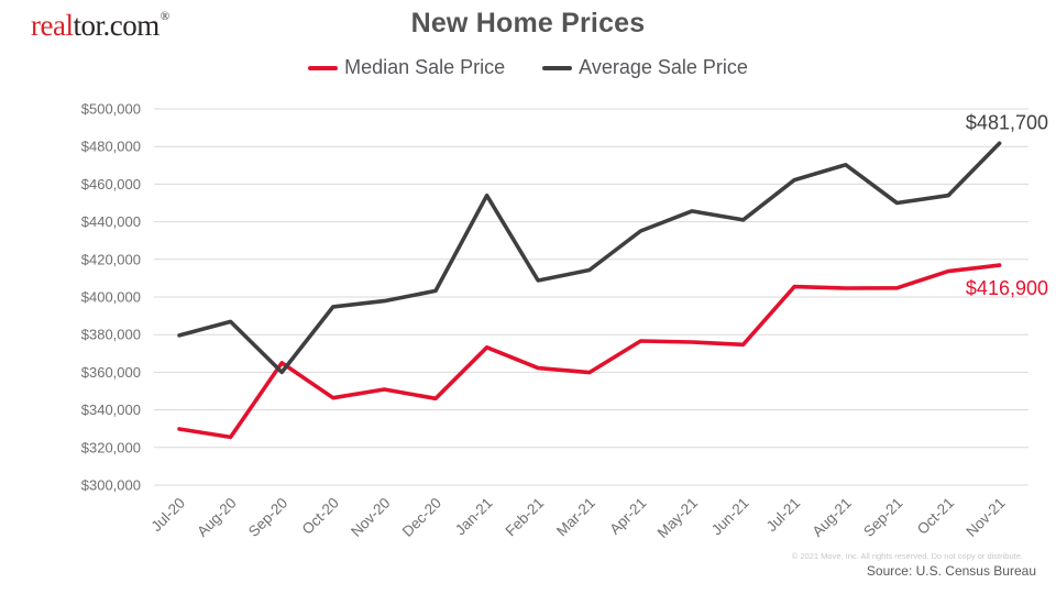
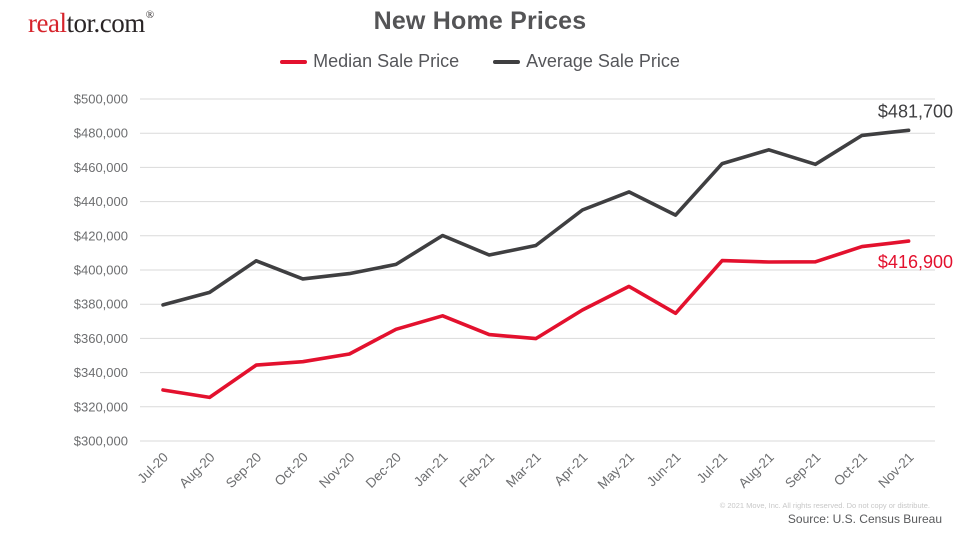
Median Sale Price/Sep-20: $365000 -> $344000
Average Sale Price/Sep-20: $360000 -> $405000
Median Sale Price/Dec-20: $346000 -> $365000
Average Sale Price/Jan-21: $454000 -> $420000
Median Sale Price/May-21: $376000 -> $390000
Average Sale Price/Jun-21: $441000 -> $432000
Average Sale Price/Sep-21: $450000 -> $462000
Average Sale Price/Oct-21: $454000 -> $479000
